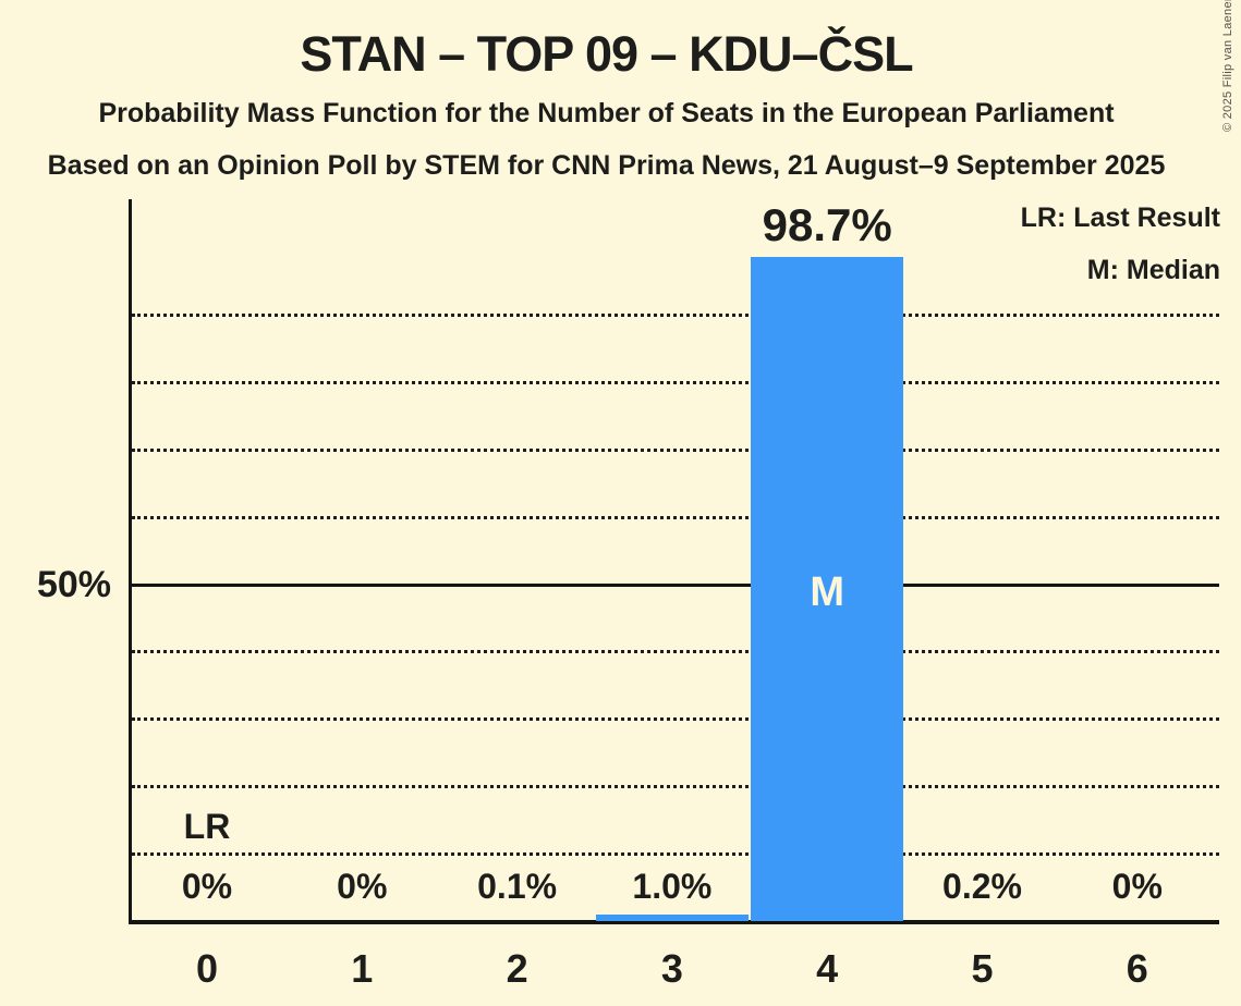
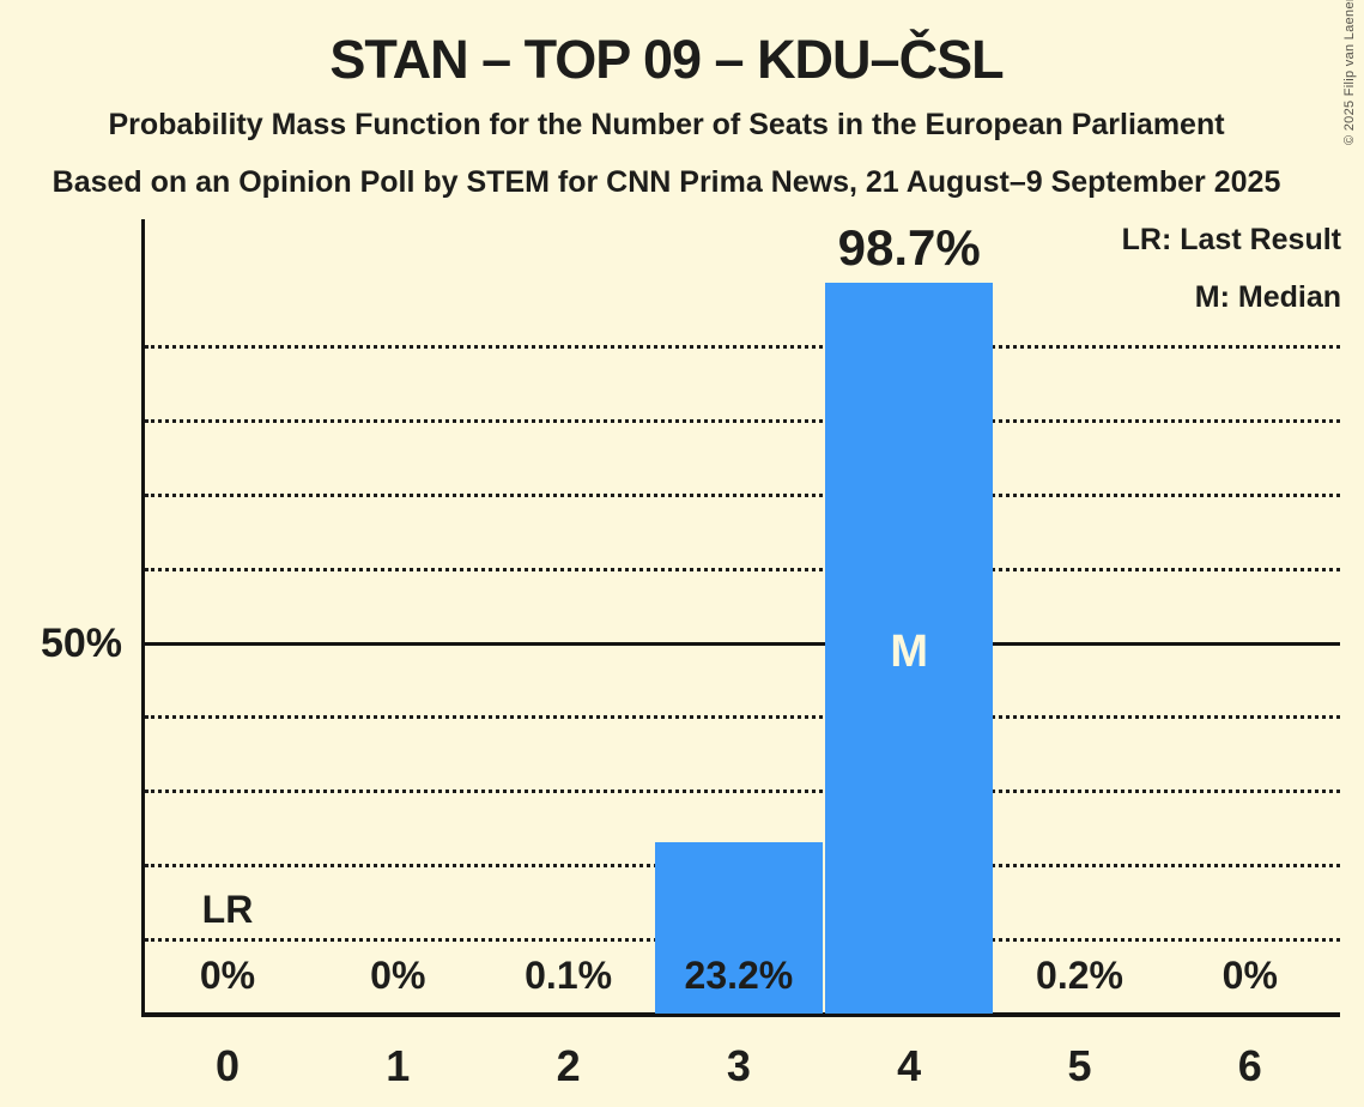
3: 1.0% -> 23.2%
